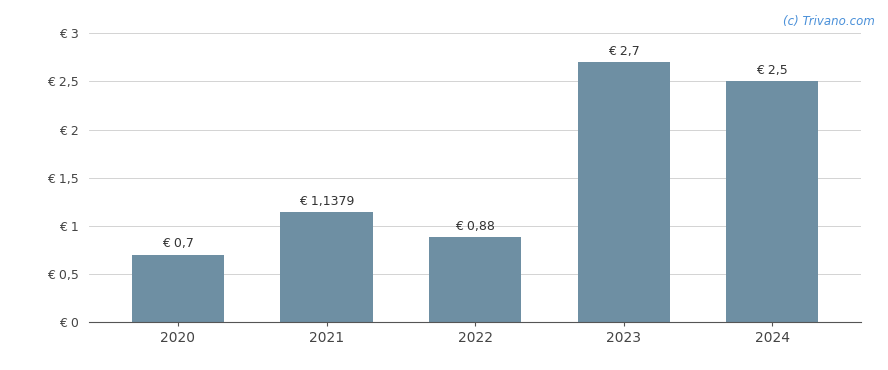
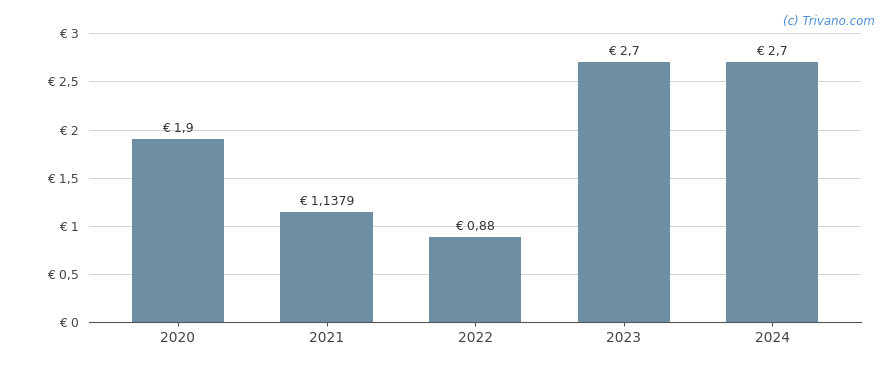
2020: 0,7 -> 1,9
2024: 2,5 -> 2,7
